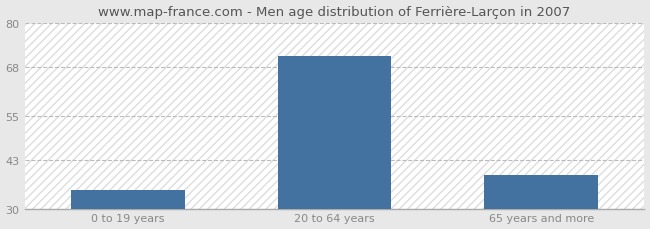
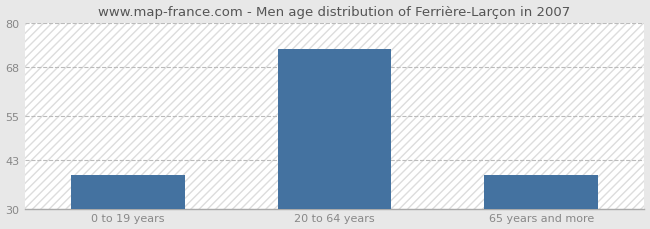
0 to 19 years: 35 -> 39
20 to 64 years: 71 -> 73
